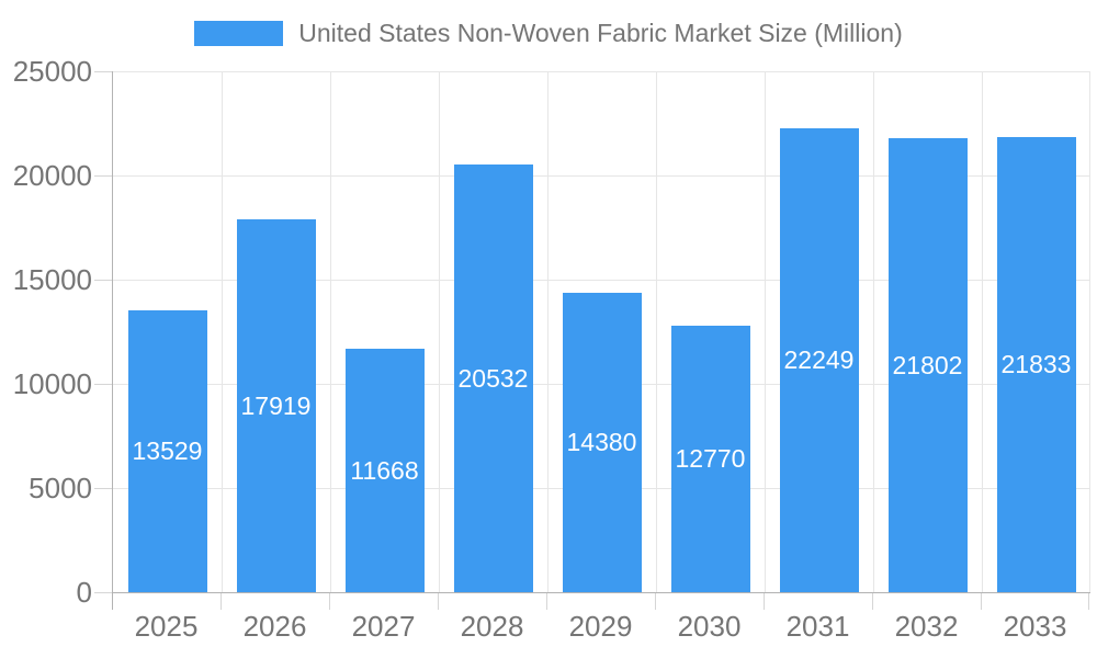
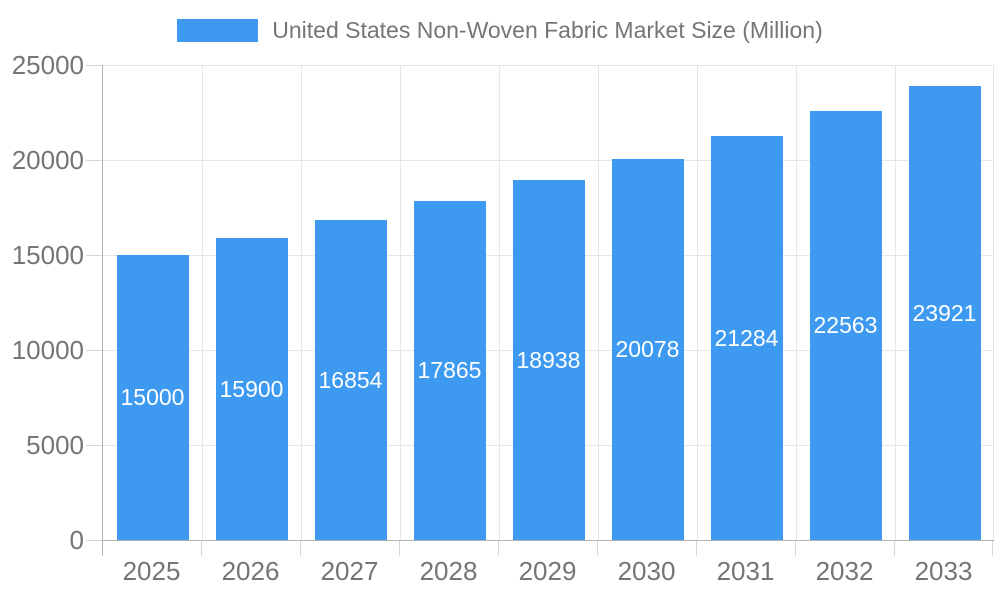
2025: 13529 -> 15000
2026: 17919 -> 15900
2027: 11668 -> 16854
2028: 20532 -> 17865
2029: 14380 -> 18938
2030: 12770 -> 20078
2031: 22249 -> 21284
2032: 21802 -> 22563
2033: 21833 -> 23921
